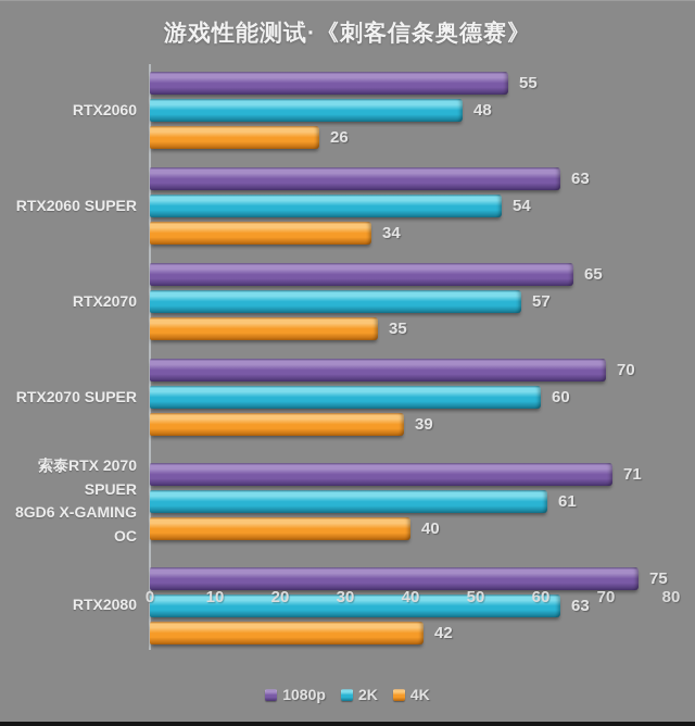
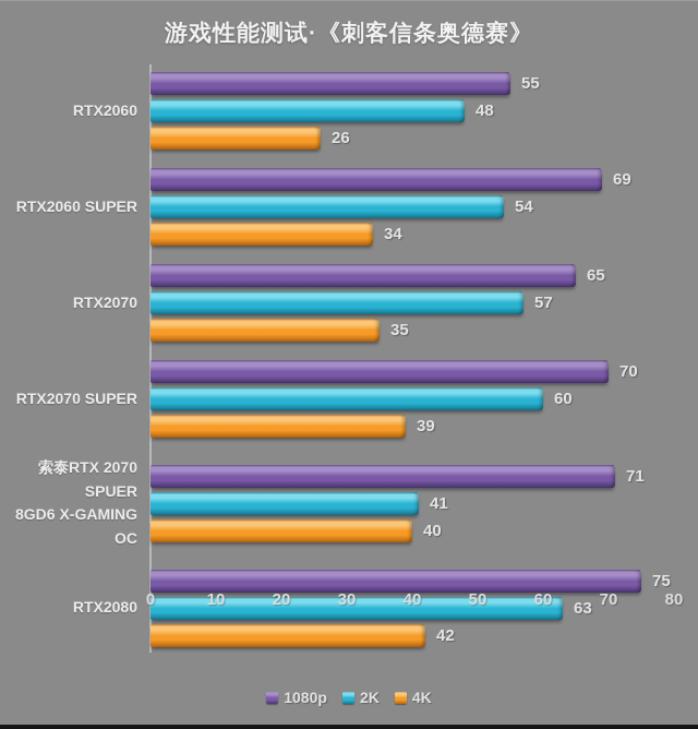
1080p/RTX2060 SUPER: 63 -> 69
2K/索泰RTX 2070 SPUER 8GD6 X-GAMING OC: 61 -> 41
